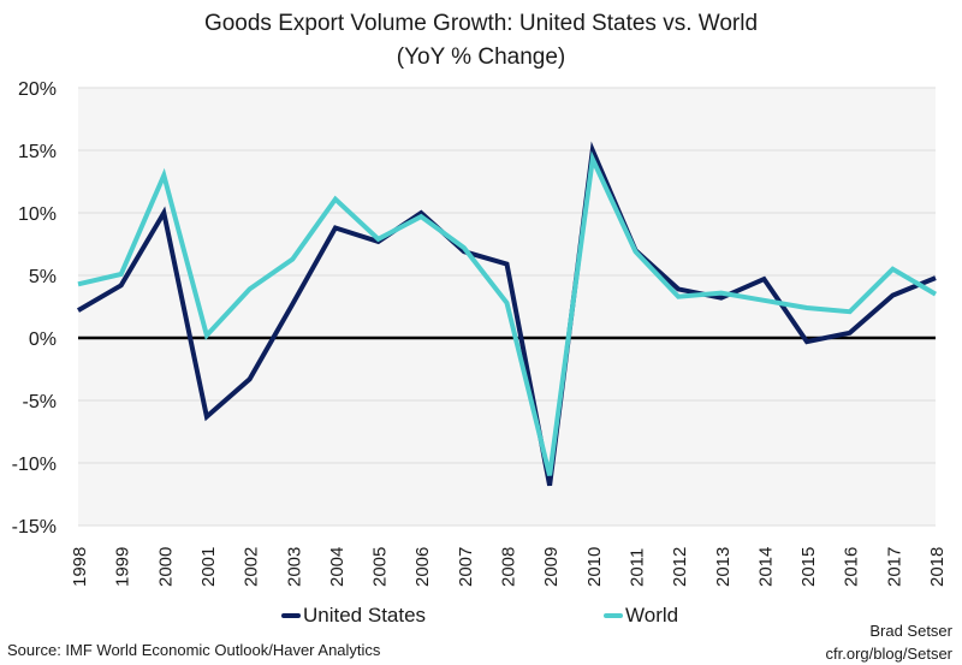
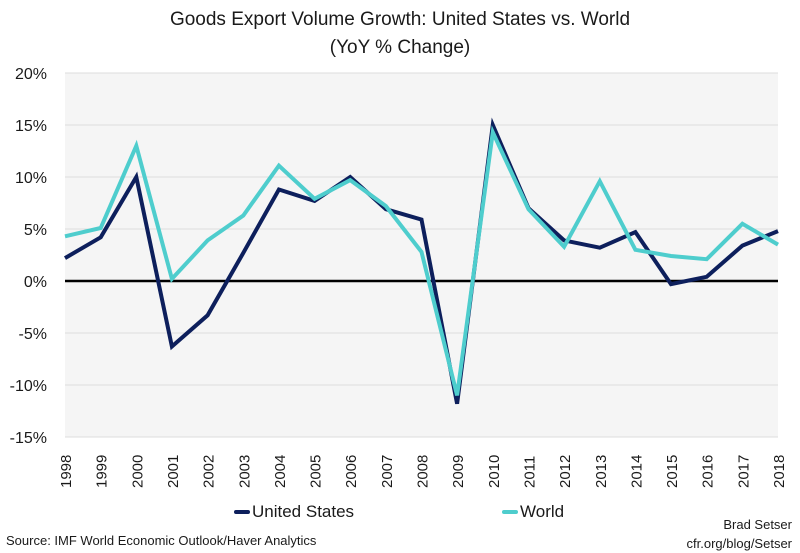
World/2013: 3.6% -> 9.6%
